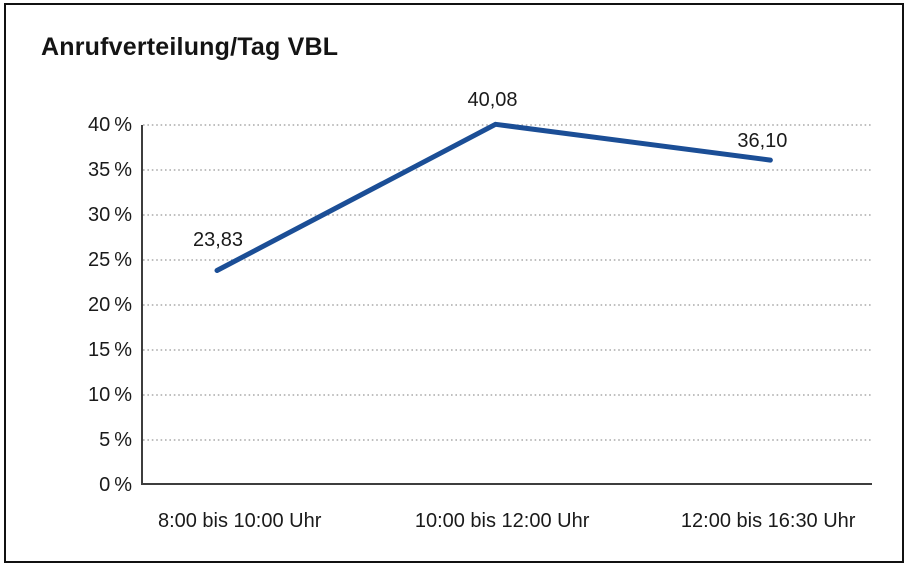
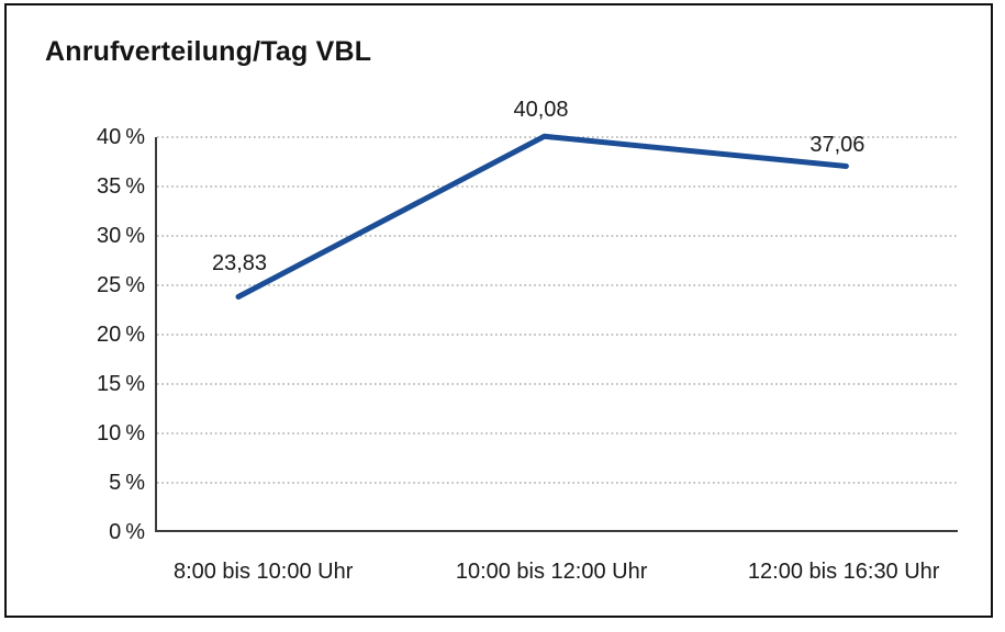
12:00 bis 16:30 Uhr: 36,10 -> 37,06
